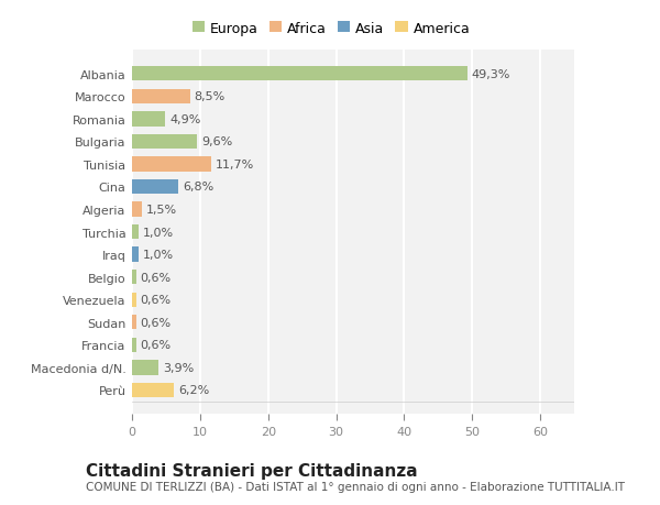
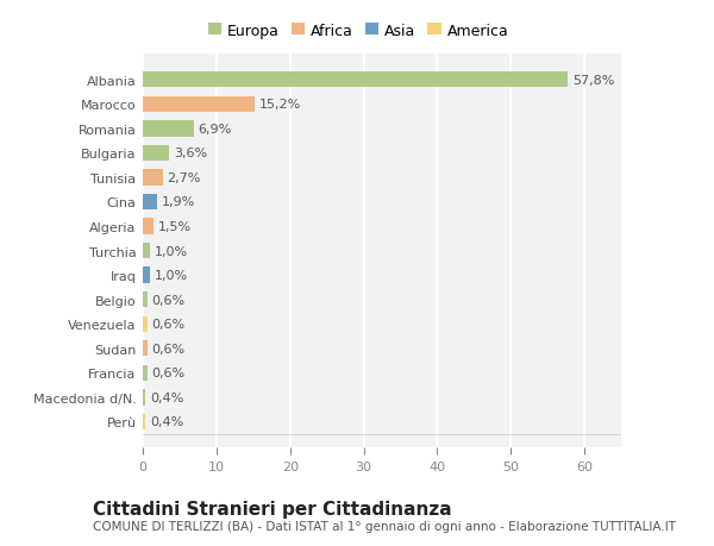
Albania: 49,3% -> 57,8%
Marocco: 8,5% -> 15,2%
Romania: 4,9% -> 6,9%
Bulgaria: 9,6% -> 3,6%
Tunisia: 11,7% -> 2,7%
Cina: 6,8% -> 1,9%
Macedonia d/N.: 3,9% -> 0,4%
Perù: 6,2% -> 0,4%
